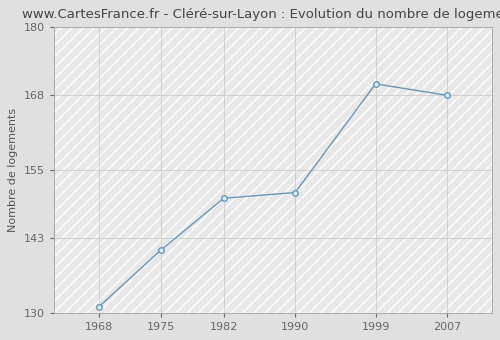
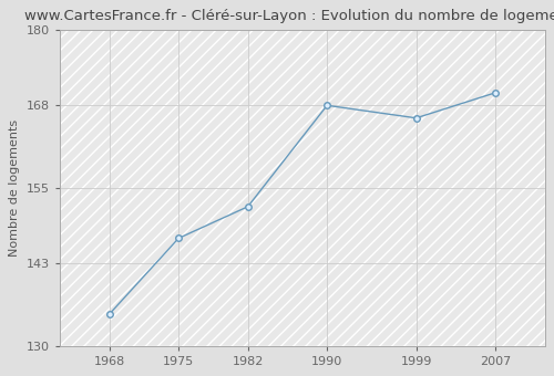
1968: 131 -> 135
1975: 141 -> 147
1982: 150 -> 152
1990: 151 -> 168
1999: 170 -> 166
2007: 168 -> 170
